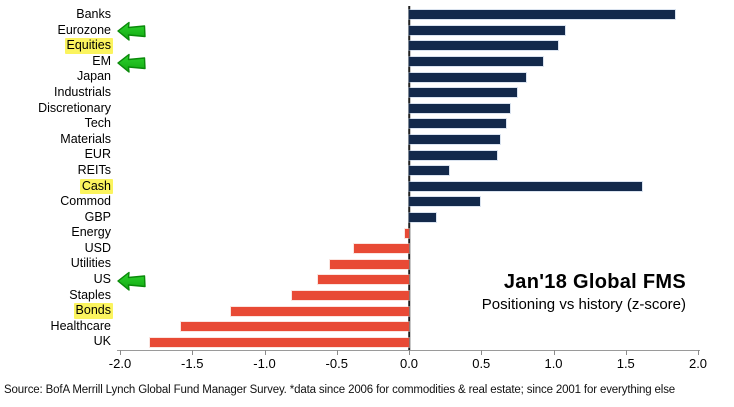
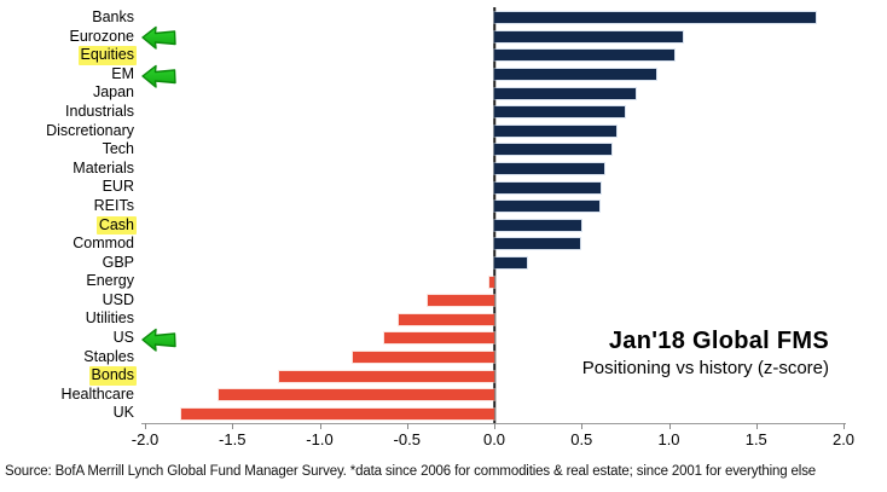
REITs: 0.28 -> 0.60
Cash: 1.61 -> 0.50
